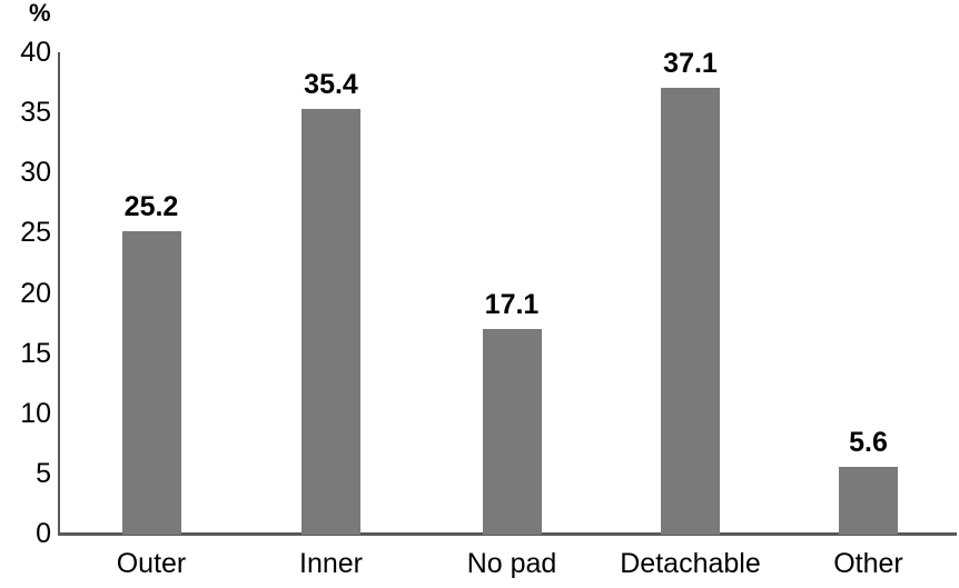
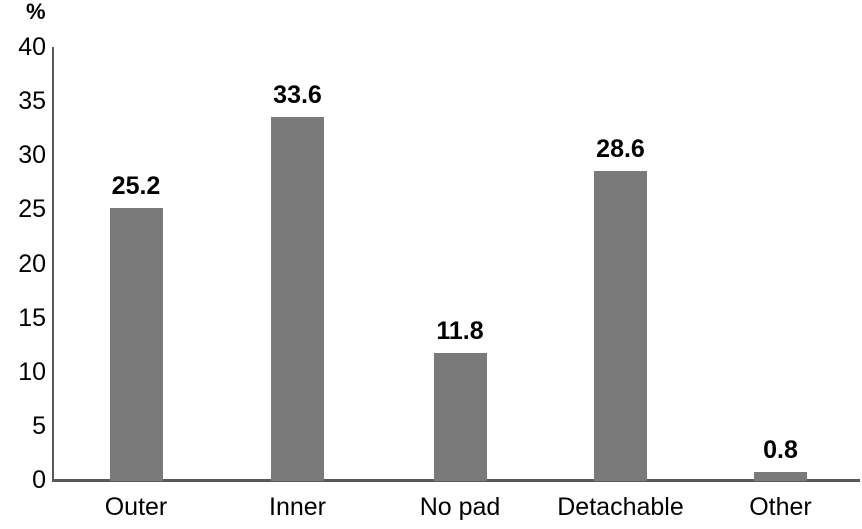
Inner: 35.4 -> 33.6
No pad: 17.1 -> 11.8
Detachable: 37.1 -> 28.6
Other: 5.6 -> 0.8
